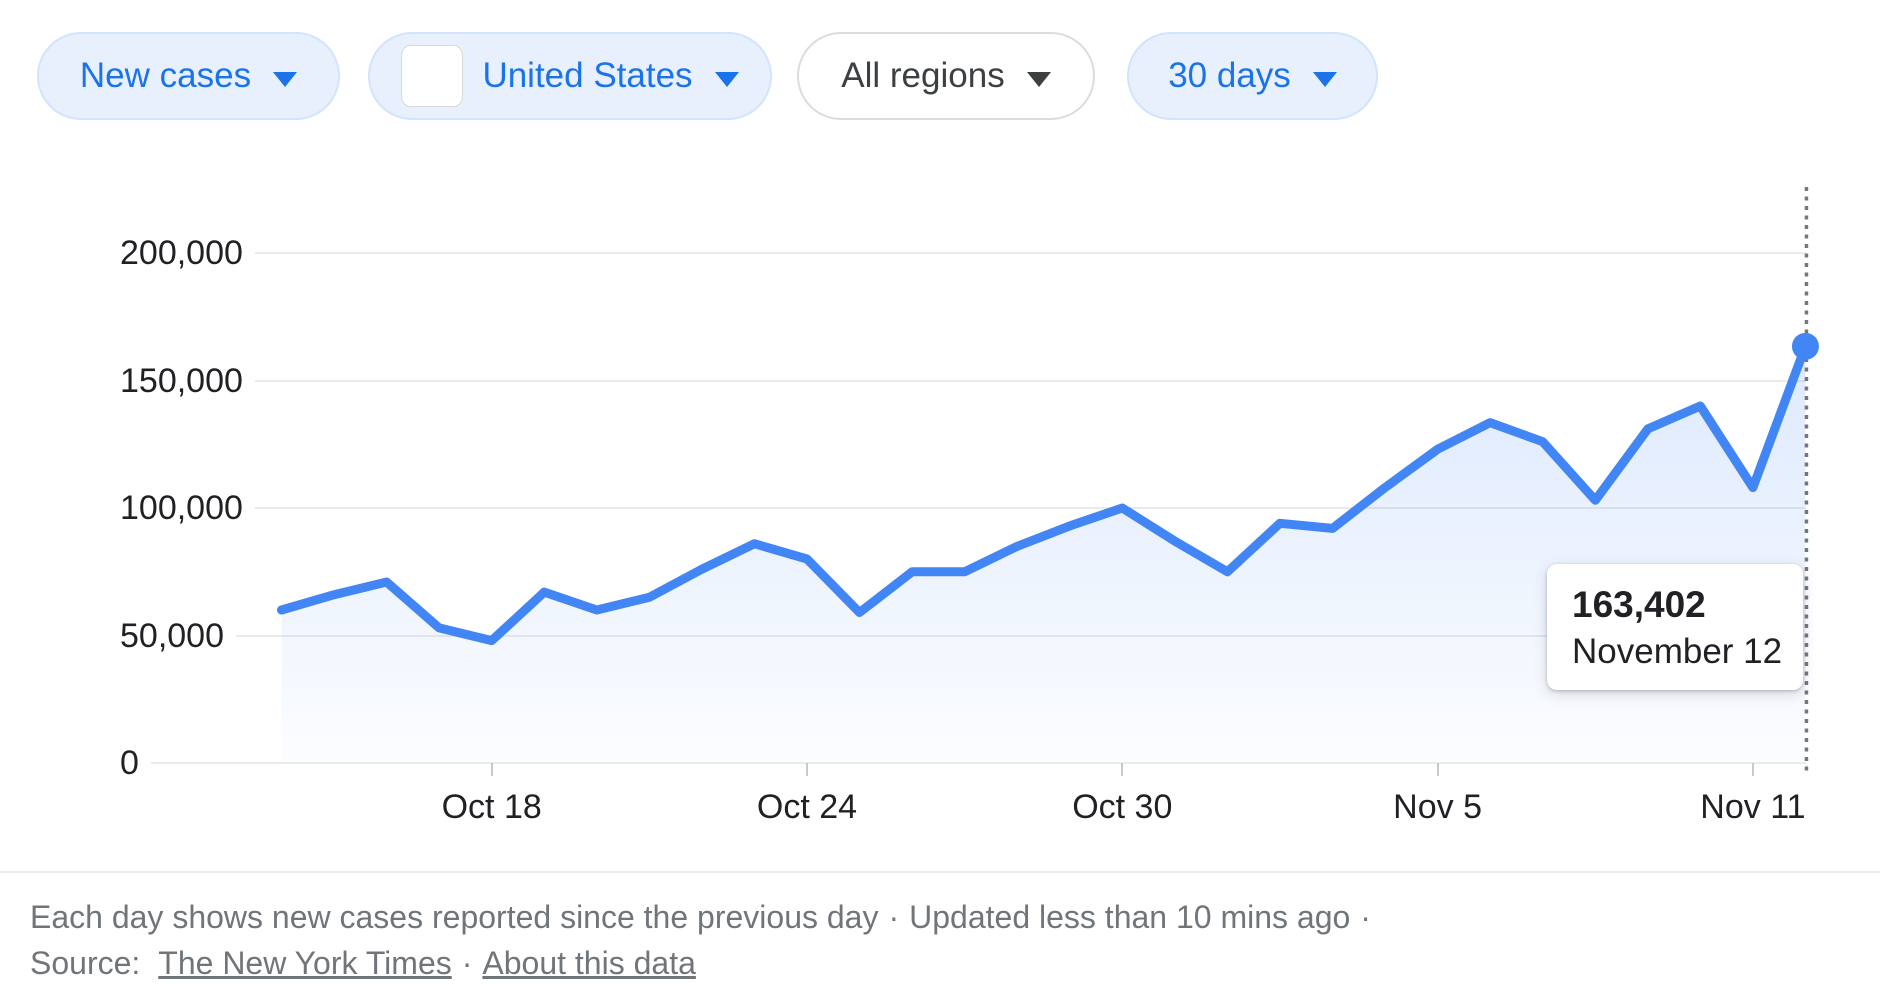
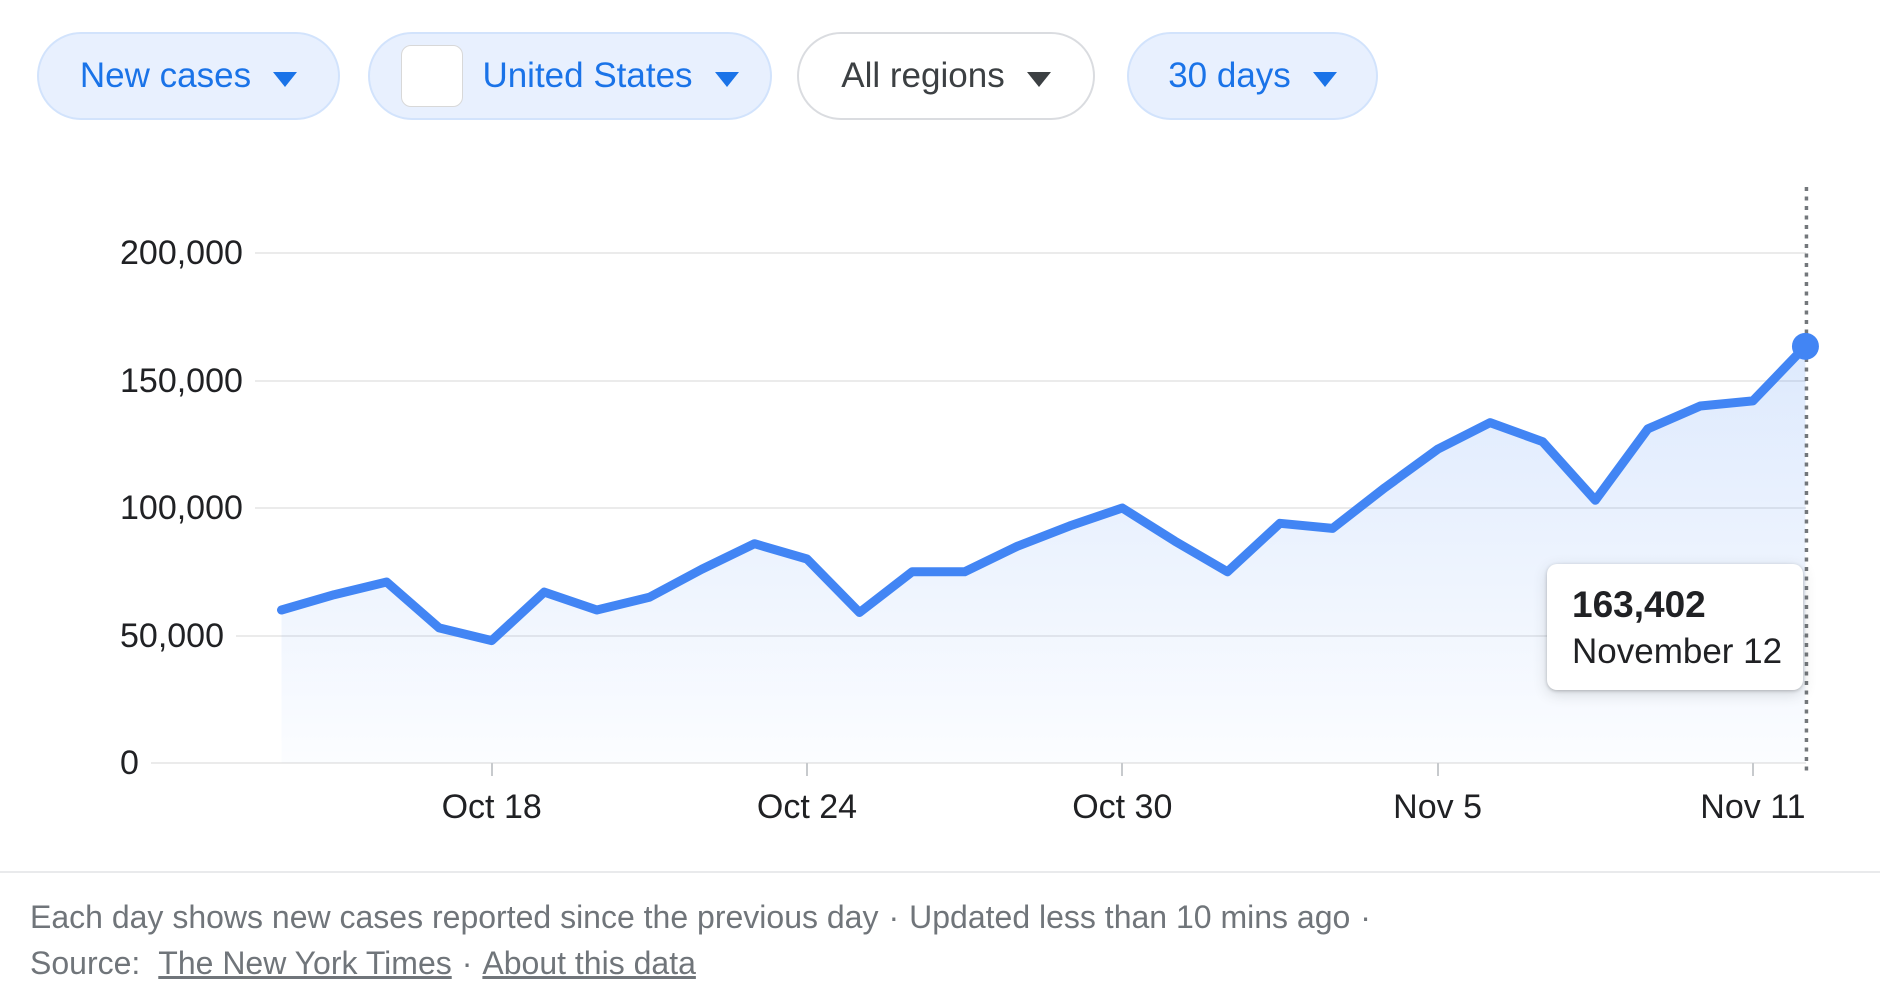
Nov 11: 108000 -> 142000
